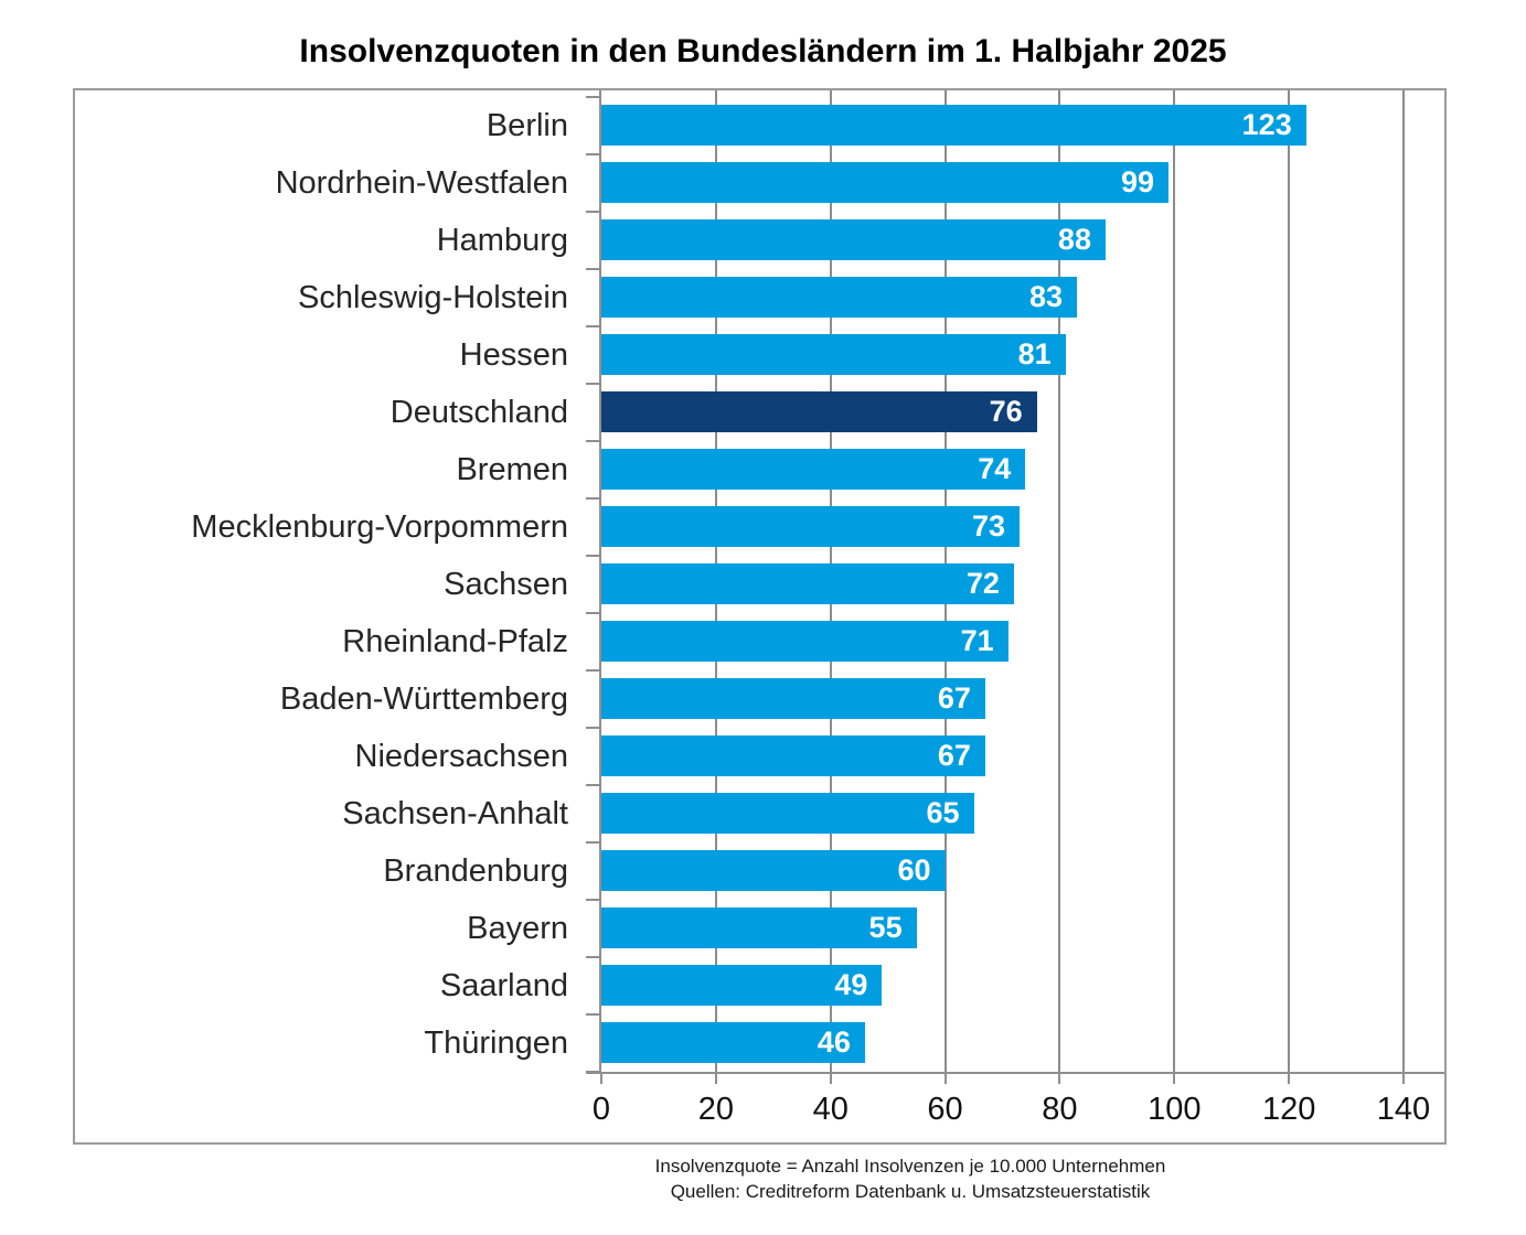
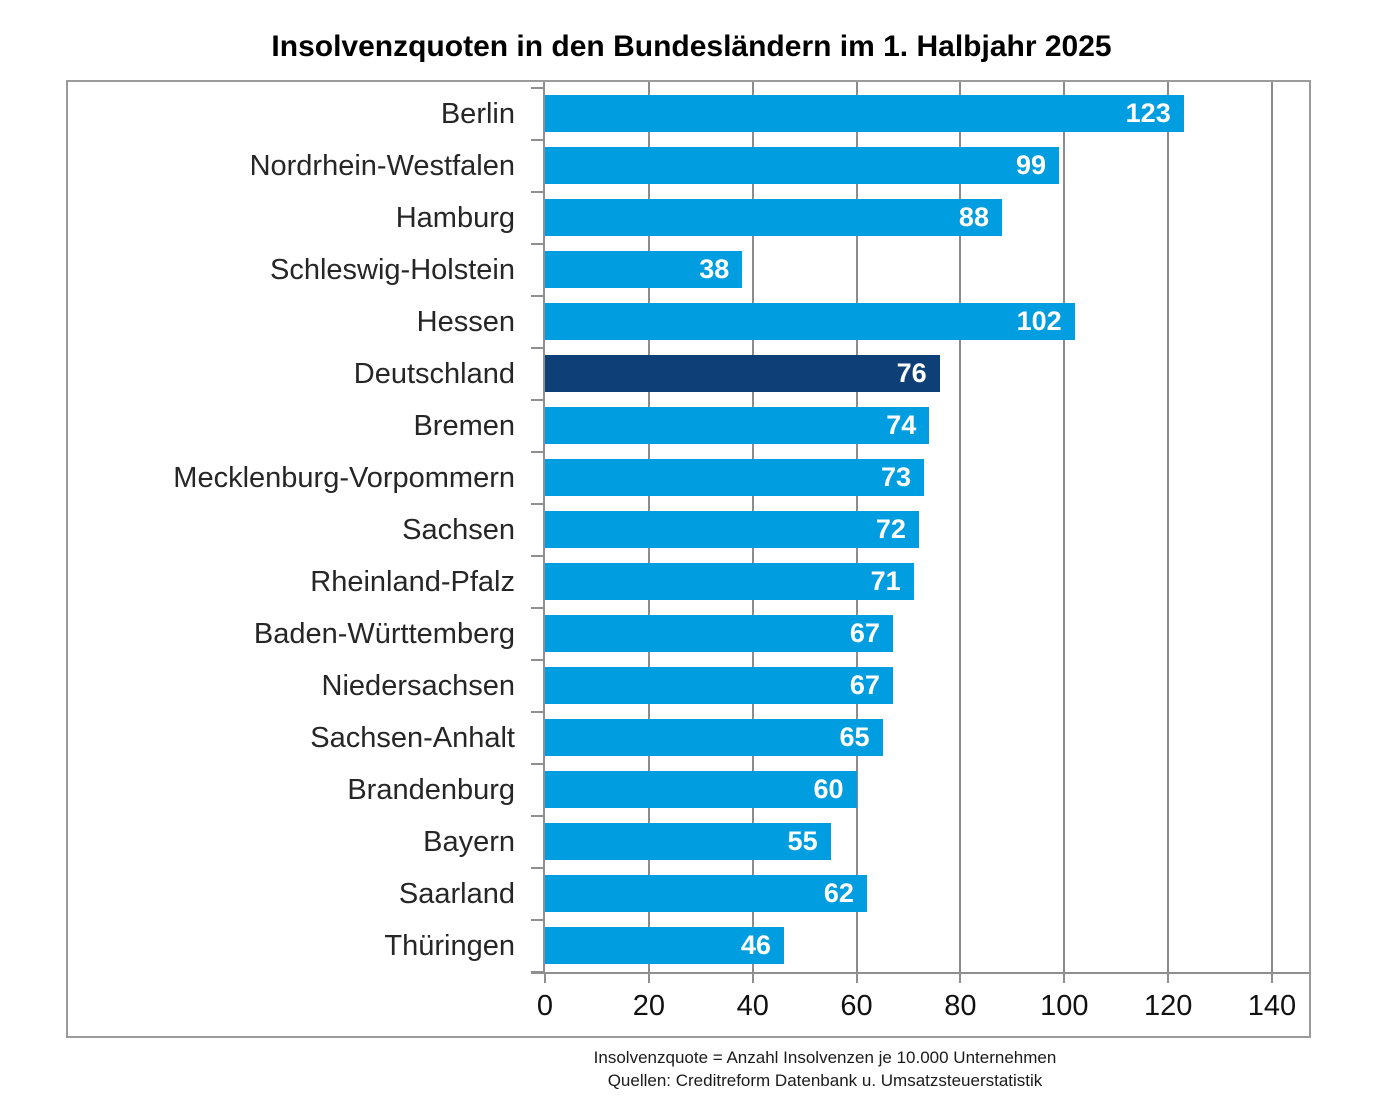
Schleswig-Holstein: 83 -> 38
Hessen: 81 -> 102
Saarland: 49 -> 62
